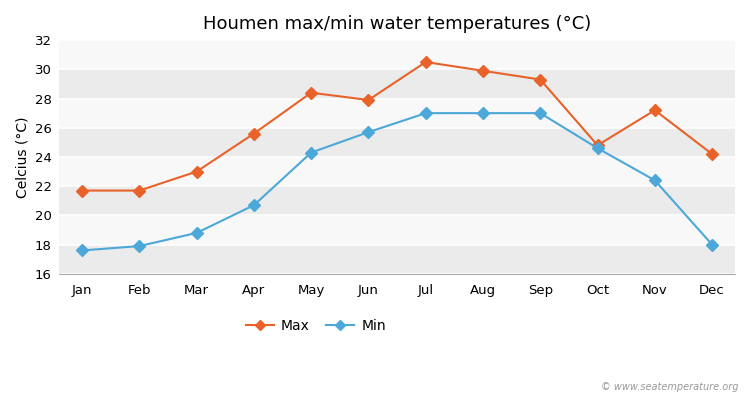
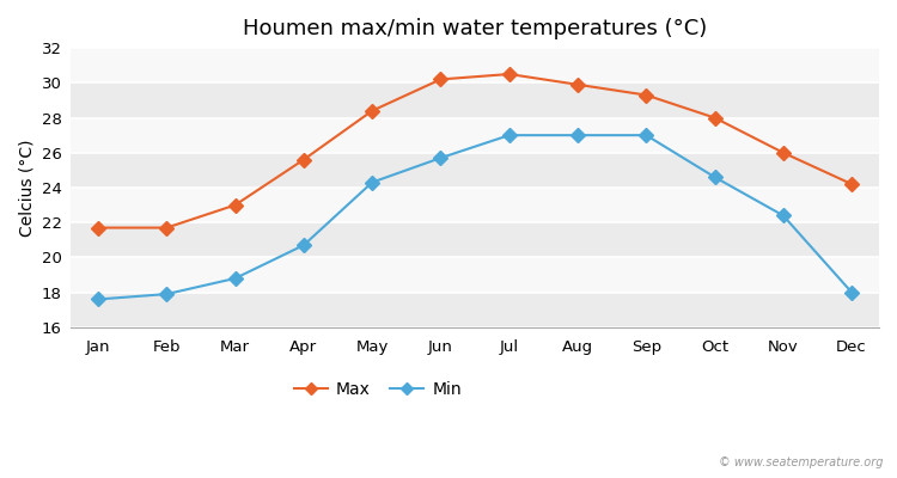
Max/Jun: 27.9 -> 30.2
Max/Oct: 24.8 -> 28.0
Max/Nov: 27.2 -> 26.0
